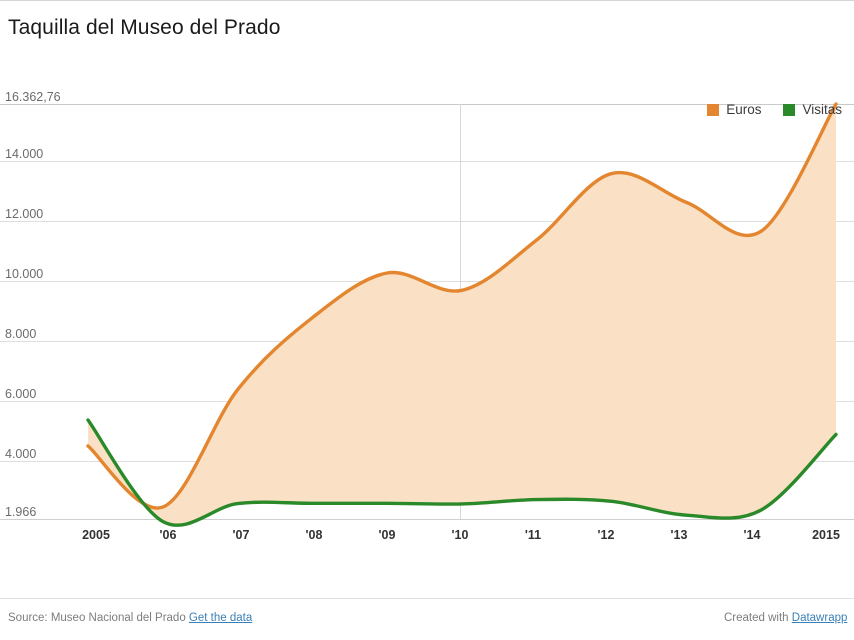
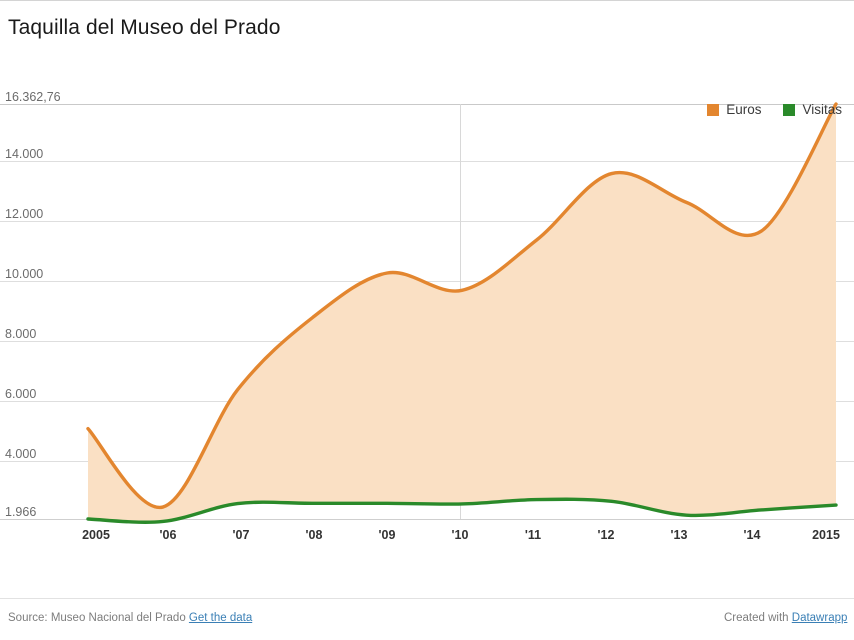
Euros/2005: 4500 -> 5100
Visitas/2005: 5400 -> 2000
Visitas/2015: 4900 -> 2400
